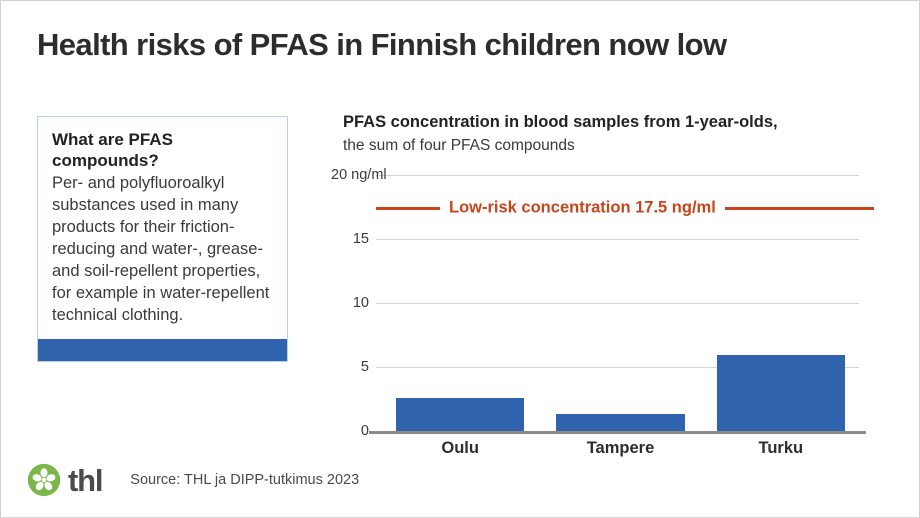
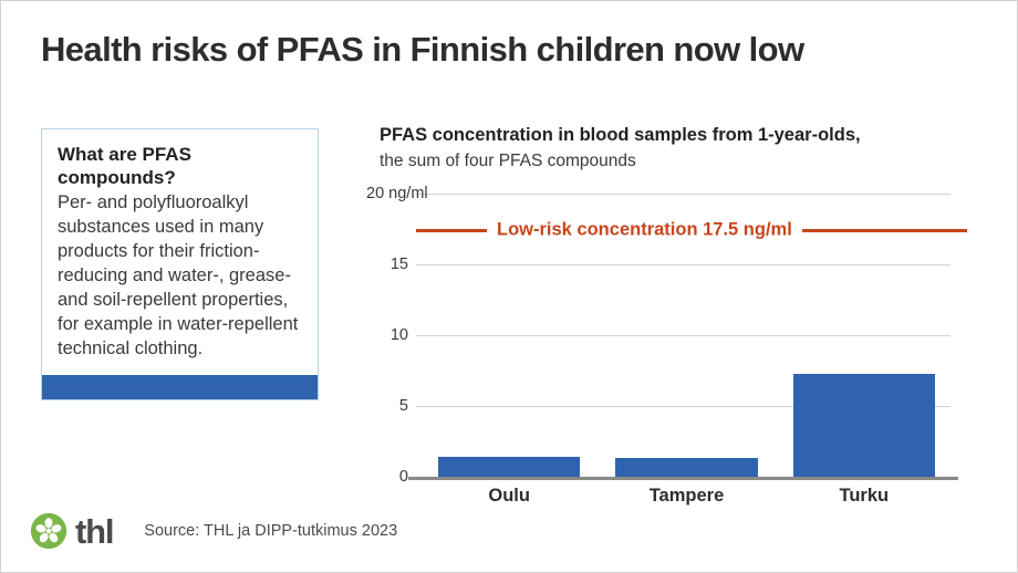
Oulu: 2.6 -> 1.4
Turku: 5.9 -> 7.3
